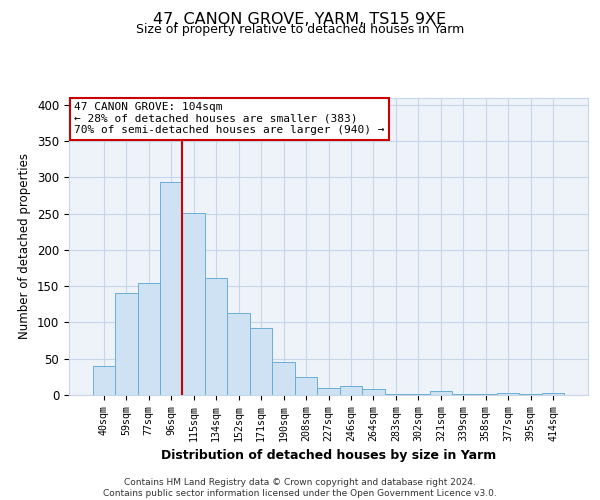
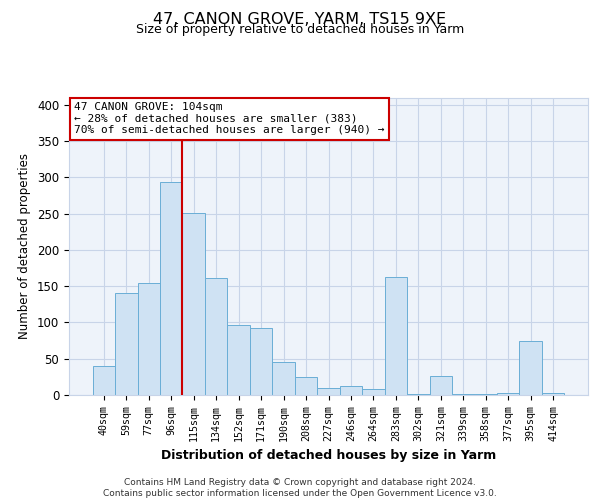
152sqm: 113 -> 96
283sqm: 2 -> 162
321sqm: 5 -> 26
395sqm: 1 -> 74
